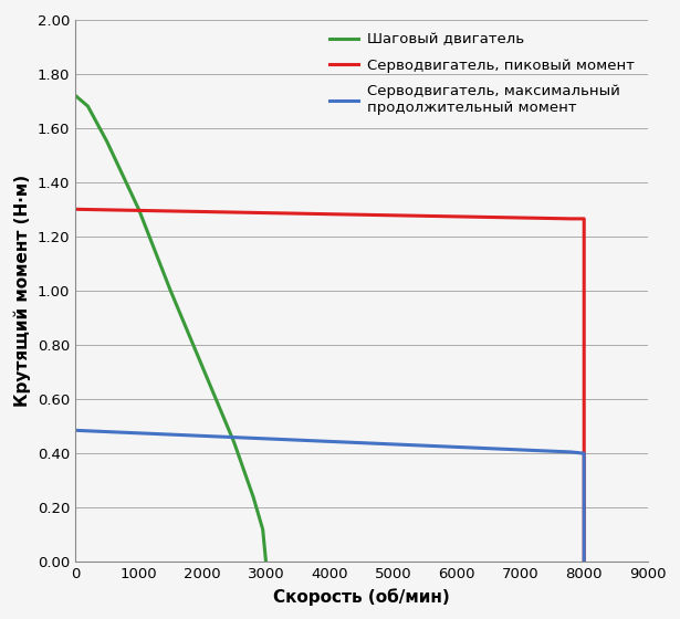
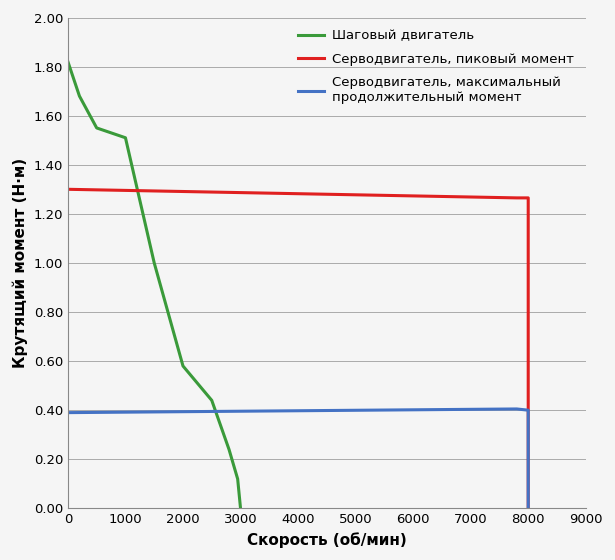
Шаговый двигатель/0: 1.72 -> 1.82
Серводвигатель, максимальный продолжительный момент/0: 0.485 -> 0.390
Шаговый двигатель/1000: 1.30 -> 1.51
Шаговый двигатель/2000: 0.72 -> 0.58
